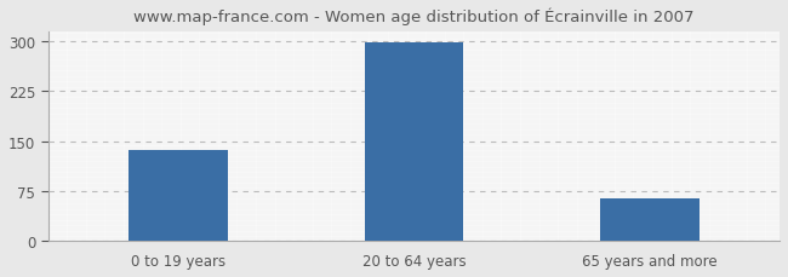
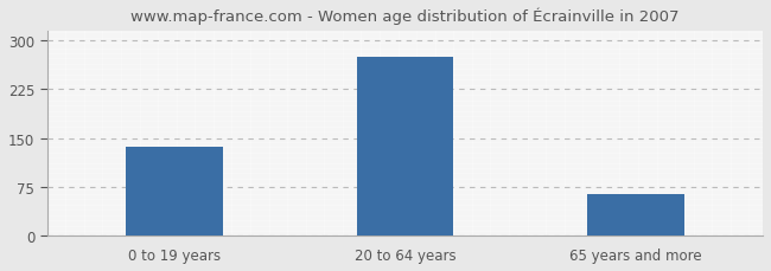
20 to 64 years: 299 -> 274
